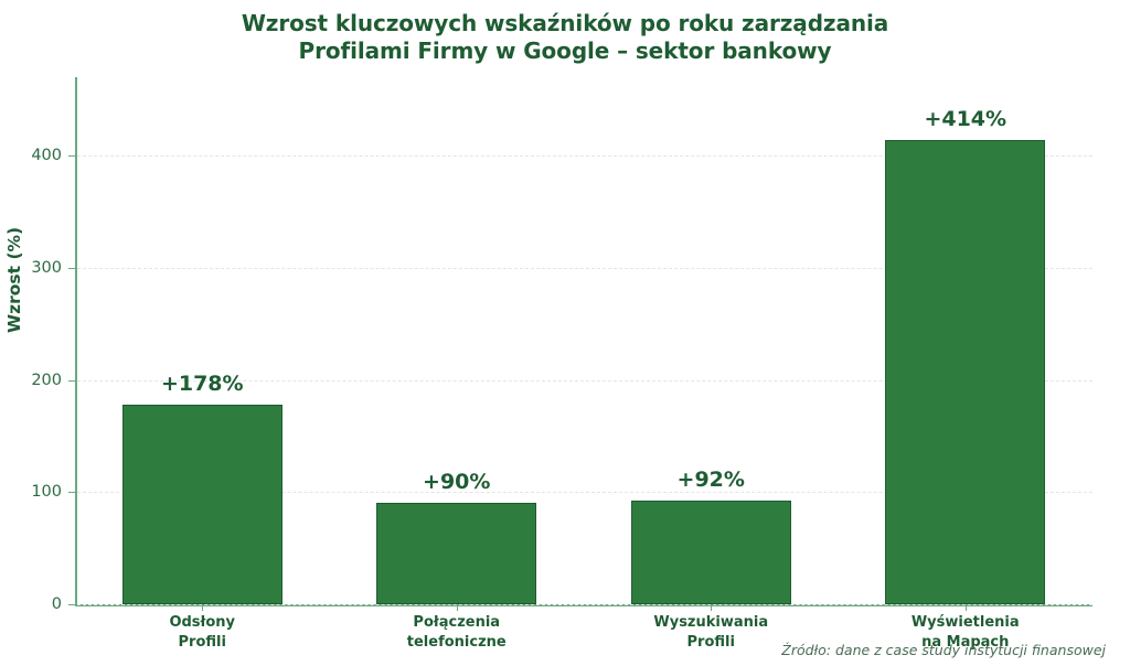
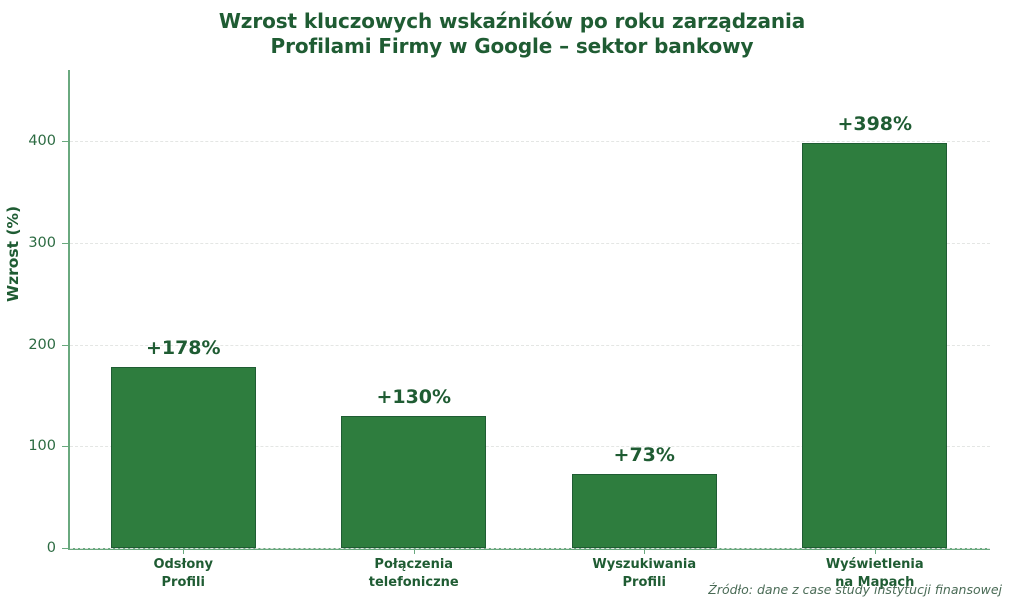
Połączenia telefoniczne: +90% -> +130%
Wyszukiwania Profili: +92% -> +73%
Wyświetlenia na Mapach: +414% -> +398%
